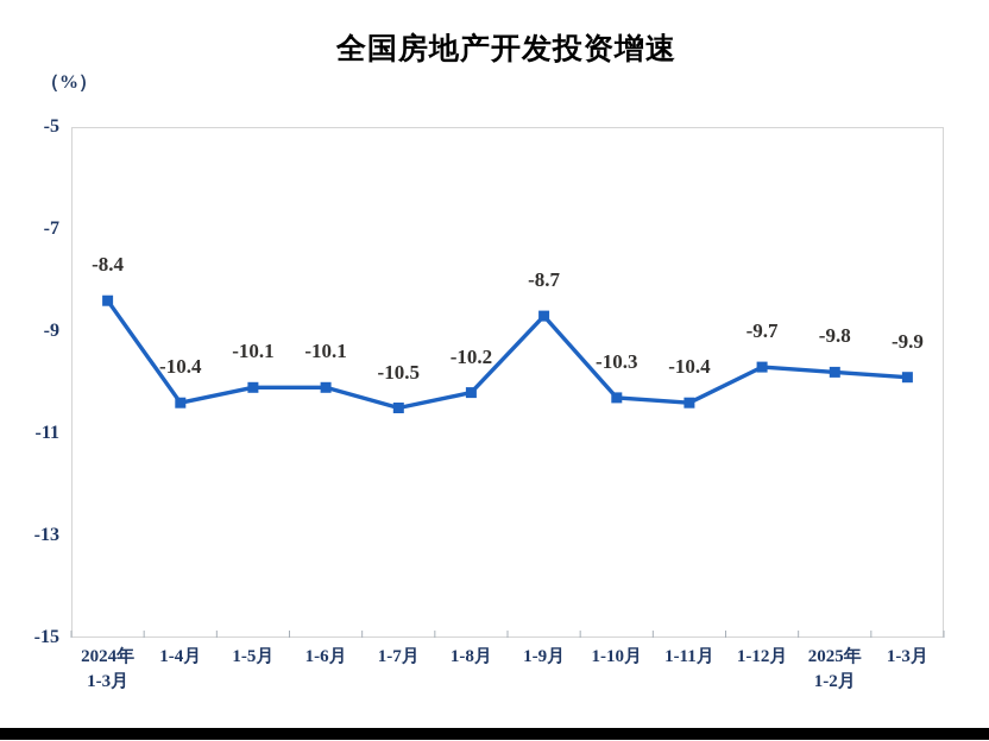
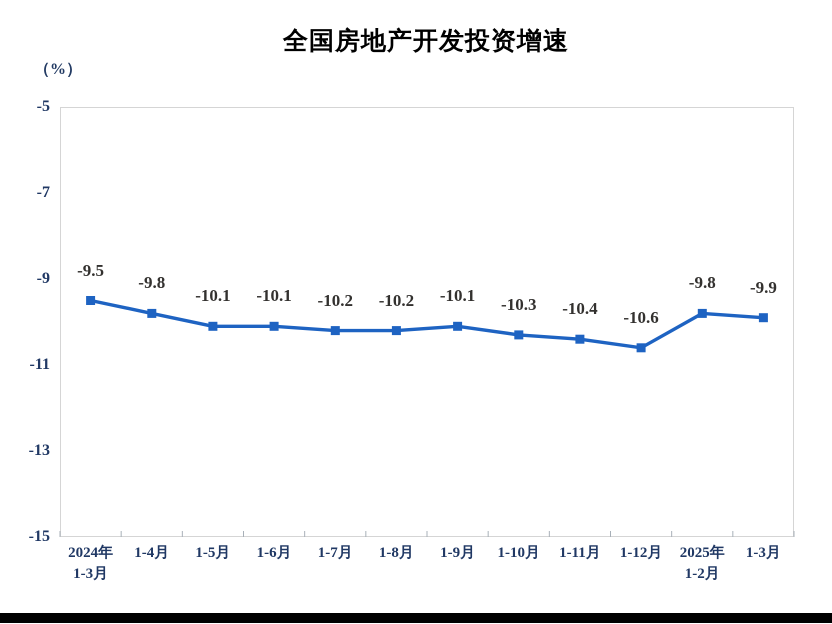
2024年 1-3月: -8.4 -> -9.5
1-4月: -10.4 -> -9.8
1-7月: -10.5 -> -10.2
1-9月: -8.7 -> -10.1
1-12月: -9.7 -> -10.6
